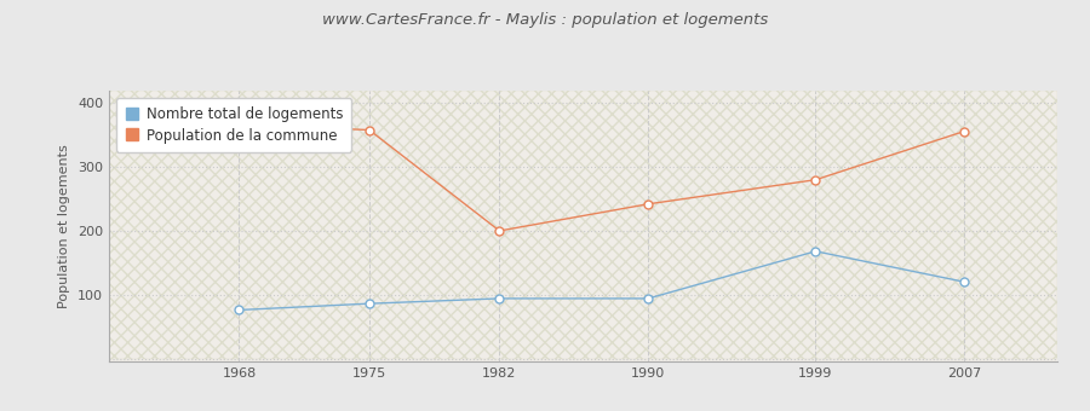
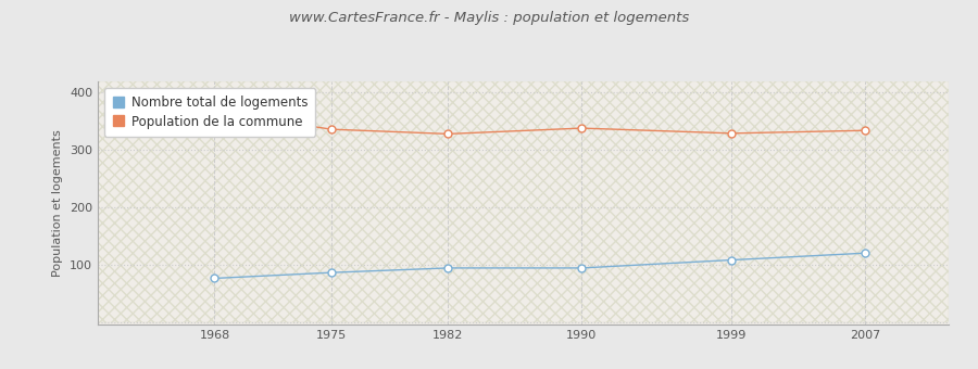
Population de la commune/1975: 358 -> 336
Population de la commune/1982: 200 -> 328
Population de la commune/1990: 242 -> 338
Nombre total de logements/1999: 168 -> 108
Population de la commune/1999: 280 -> 329
Population de la commune/2007: 356 -> 334
